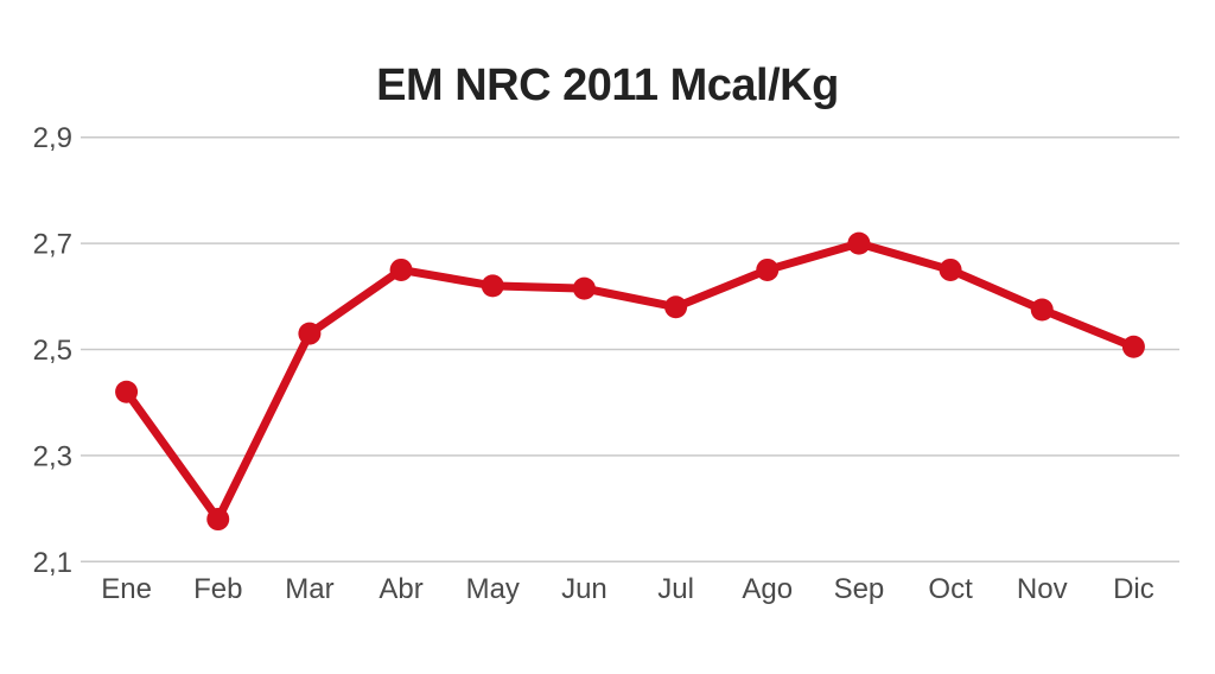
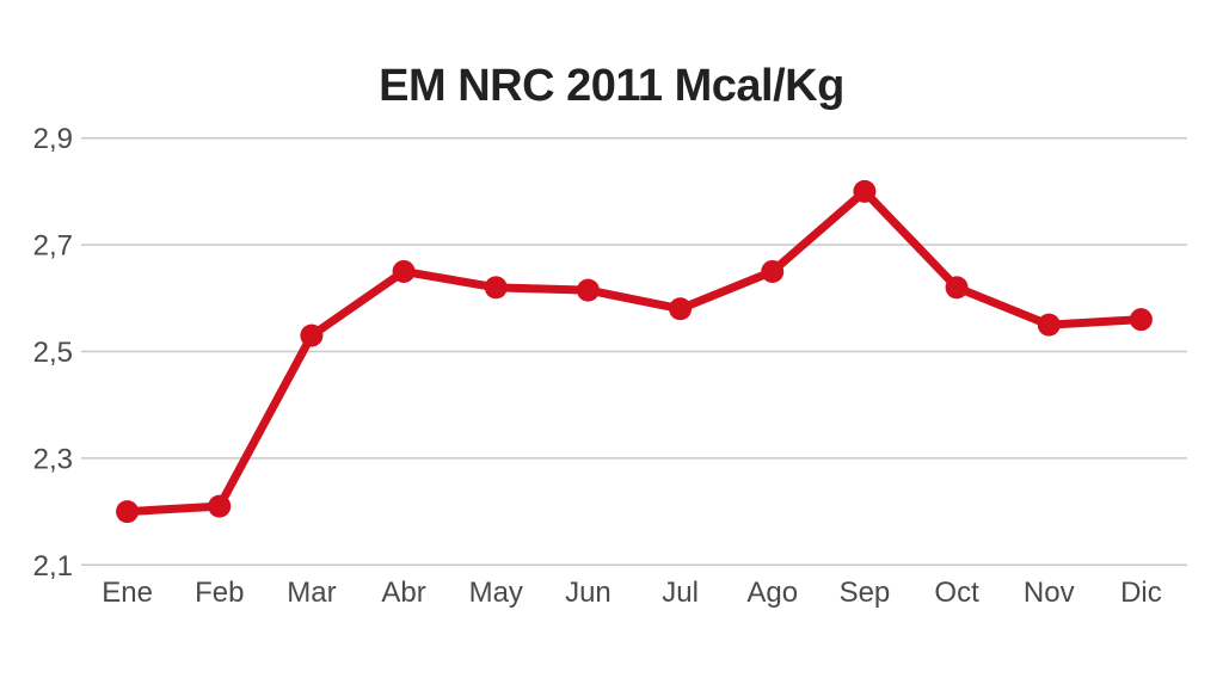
Ene: 2,42 -> 2,20
Feb: 2,18 -> 2,21
Sep: 2,70 -> 2,80
Oct: 2,65 -> 2,62
Nov: 2,58 -> 2,55
Dic: 2,50 -> 2,56
